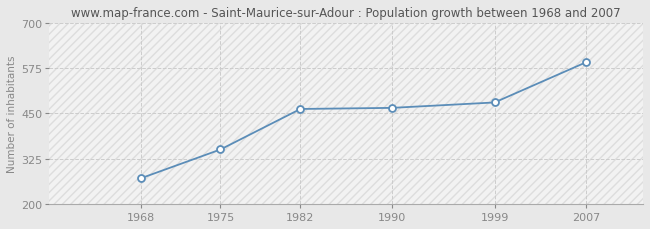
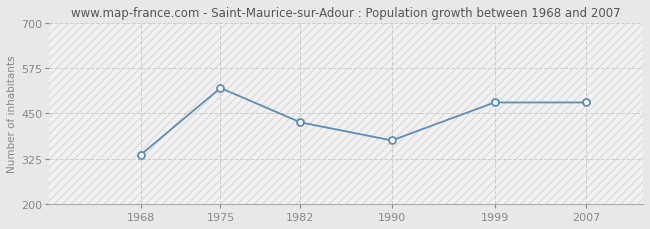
1968: 270 -> 335
1975: 350 -> 520
1982: 462 -> 425
1990: 465 -> 375
2007: 591 -> 480
